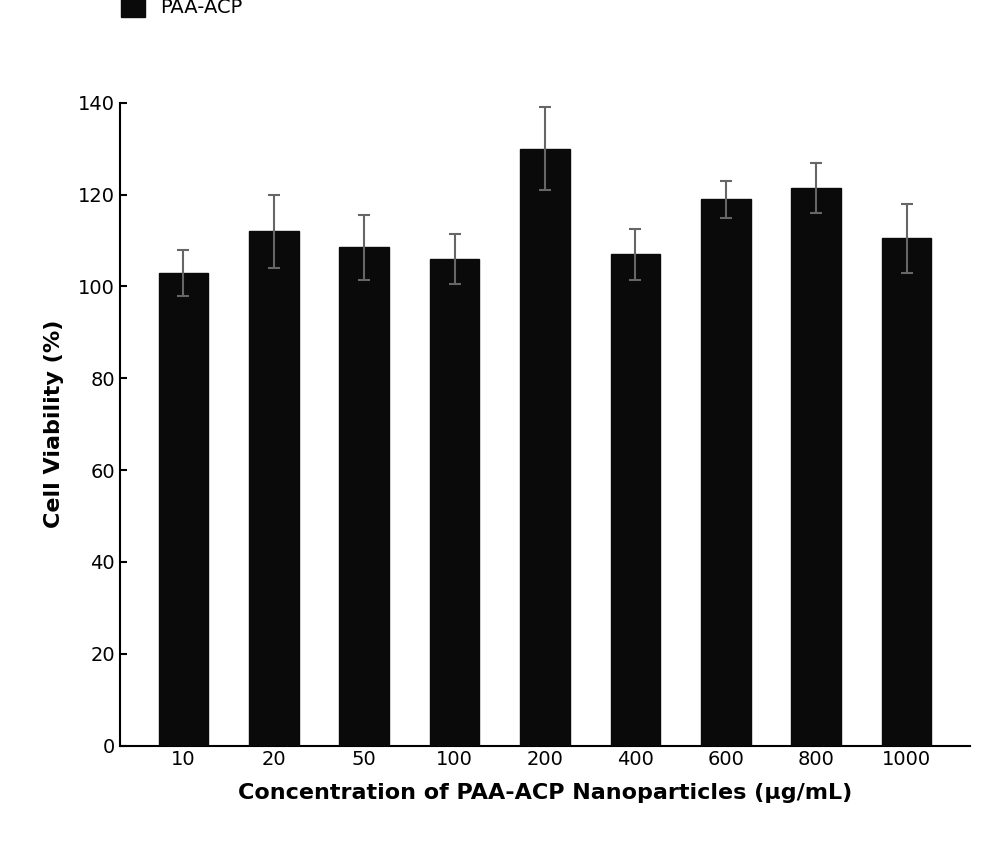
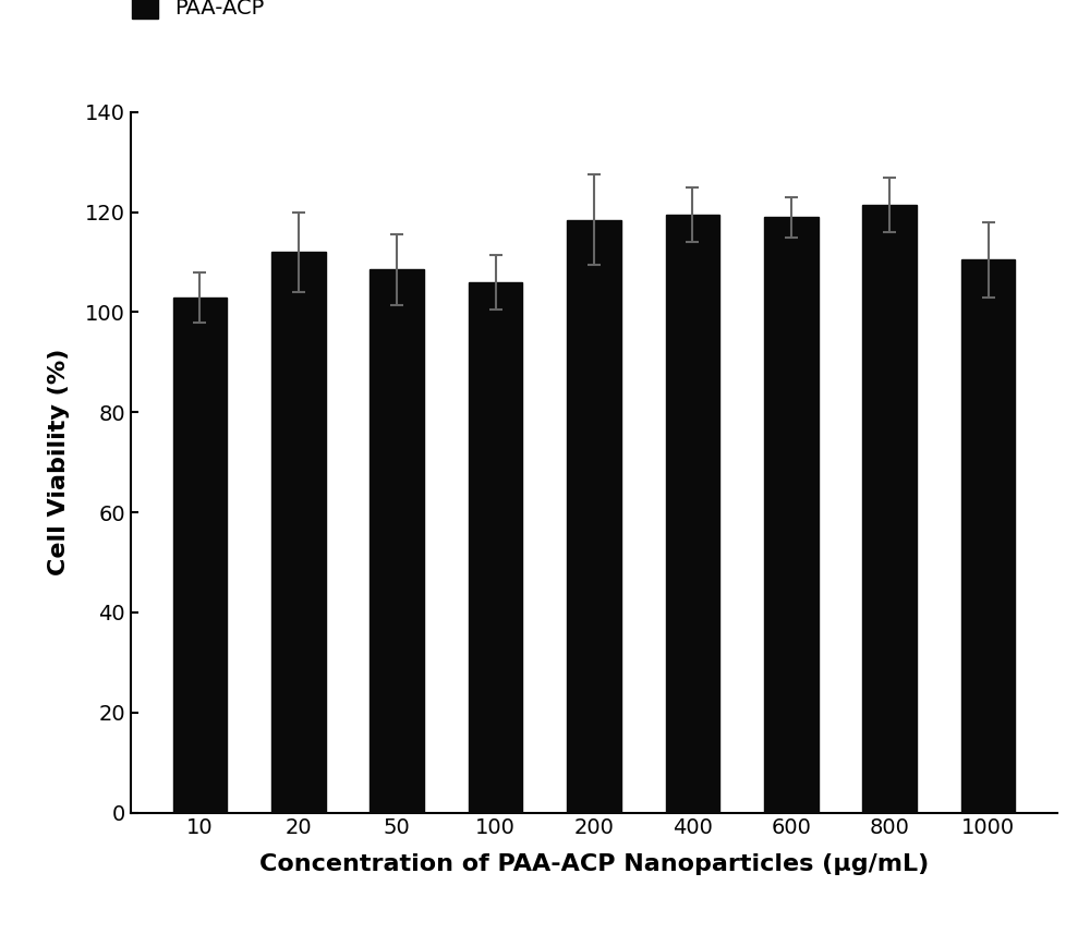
200: 130.0 -> 118.5
400: 107.0 -> 119.5
